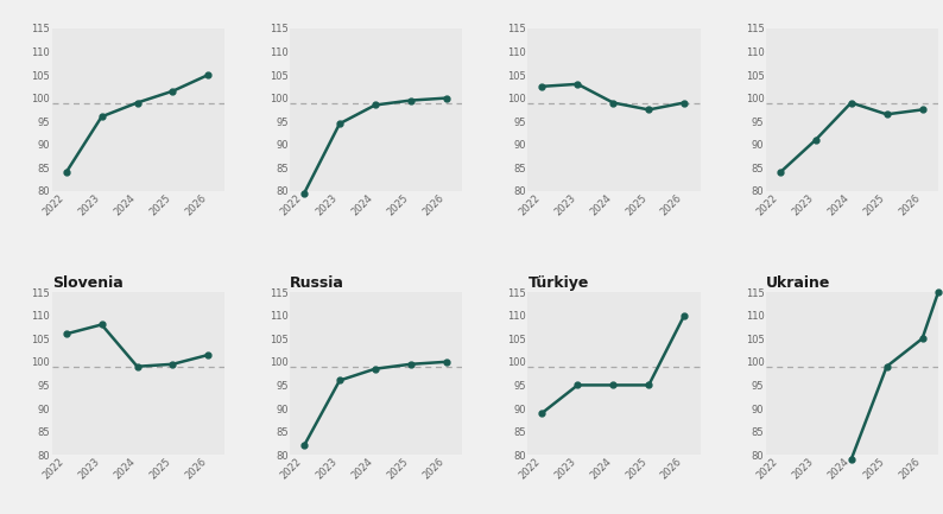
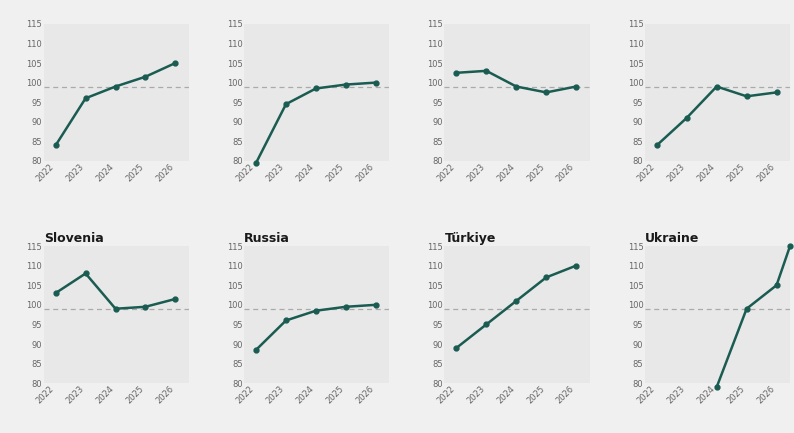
Slovenia/2022: 106.0 -> 103.0
Russia/2022: 82.0 -> 88.5
Türkiye/2024: 95 -> 101
Türkiye/2025: 95 -> 107
